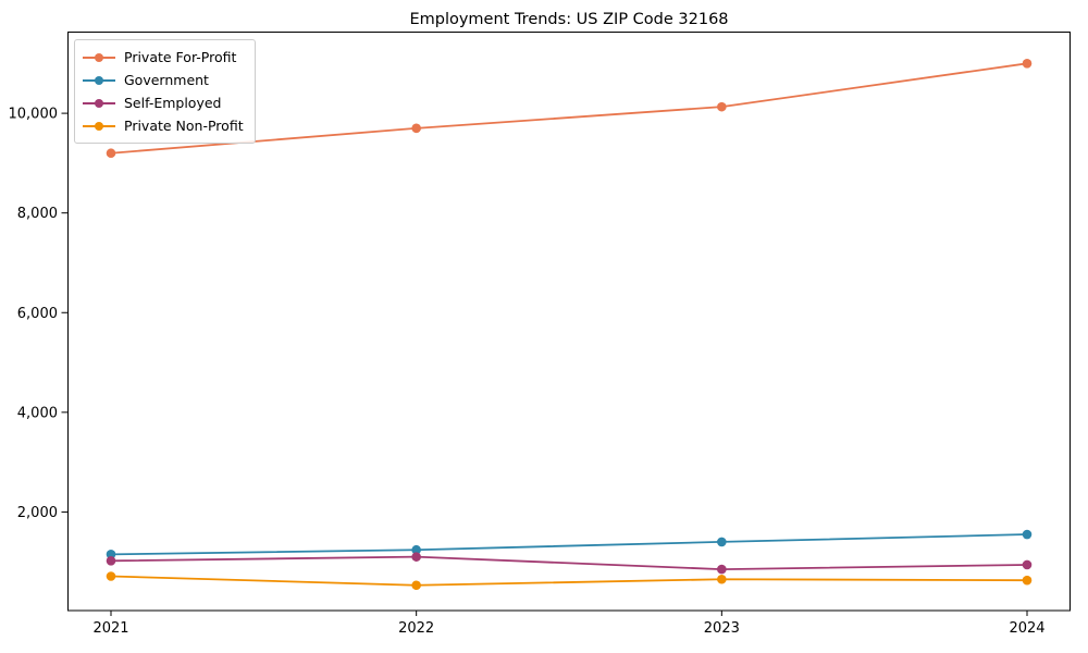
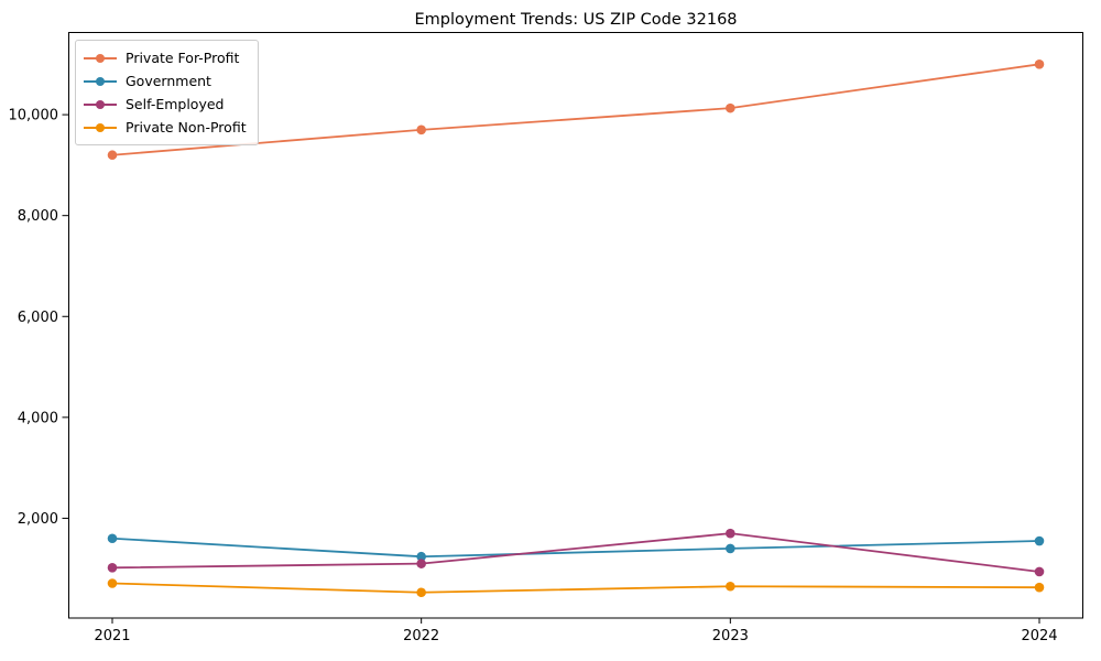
Government/2021: 1200 -> 1600
Self-Employed/2023: 800 -> 1700
